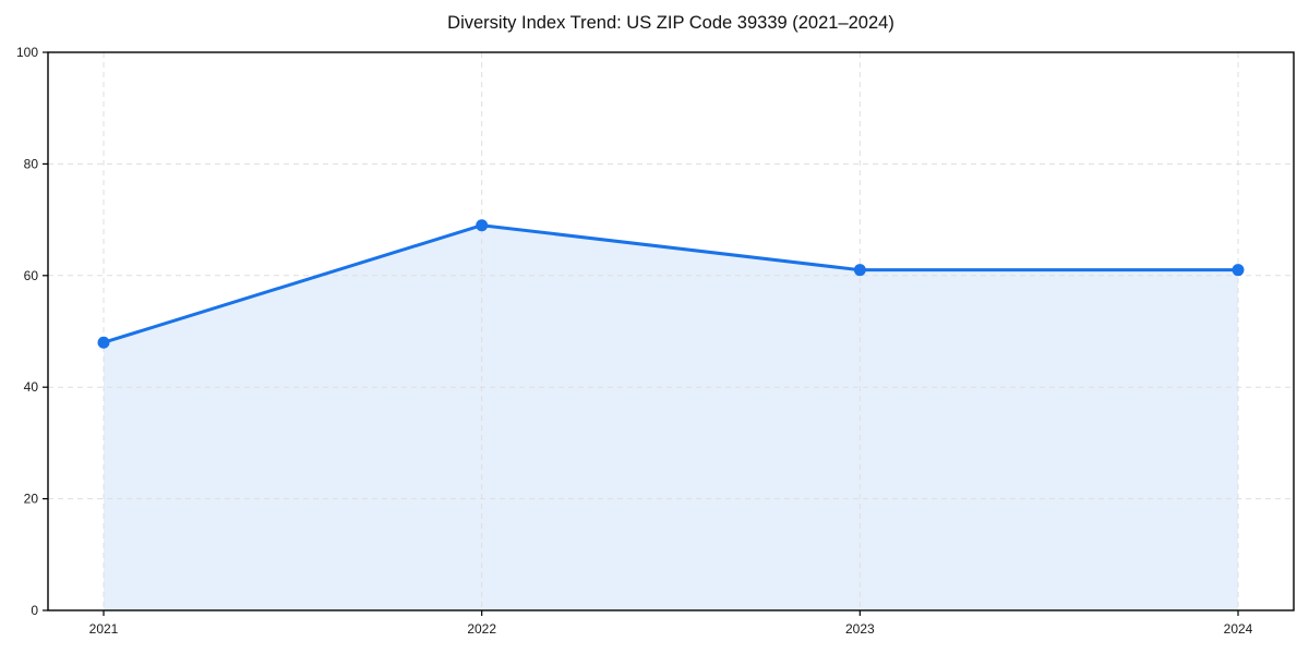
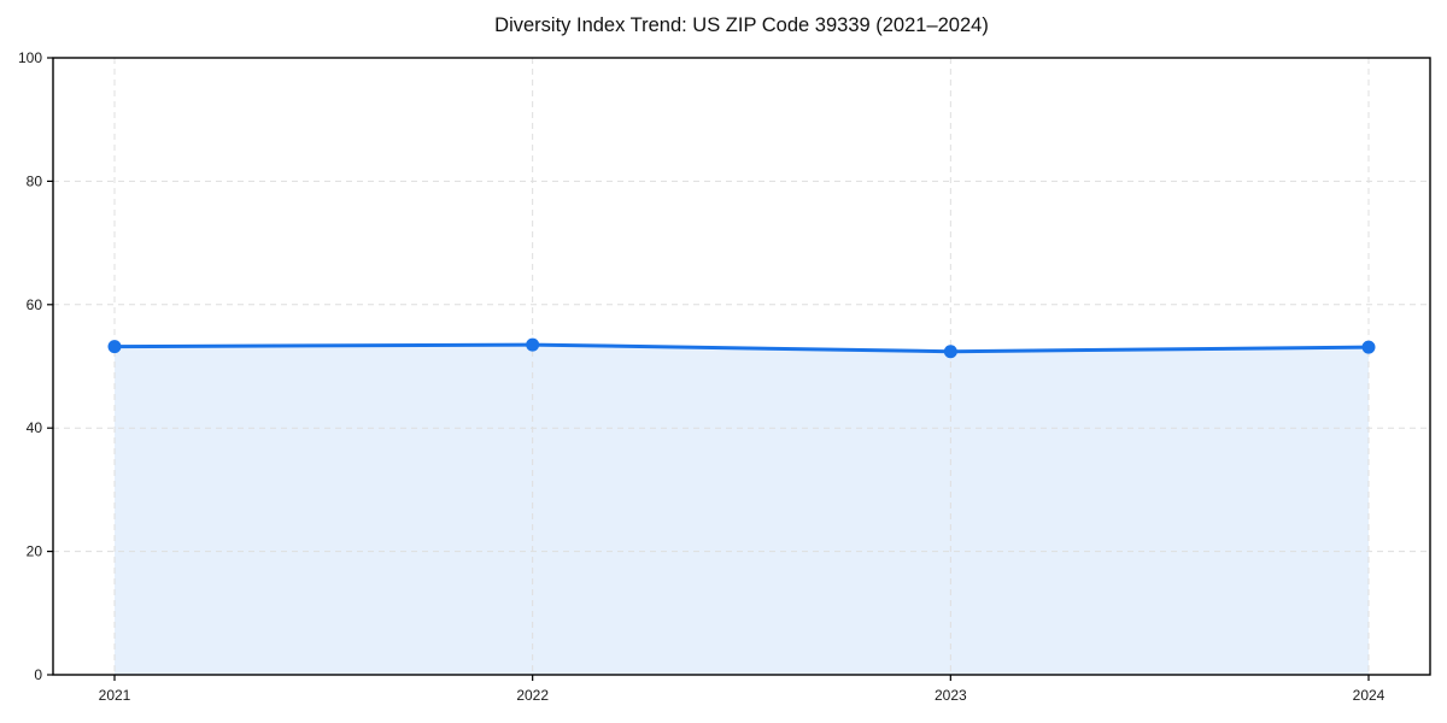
2021: 48 -> 53
2022: 69 -> 54
2023: 61 -> 52
2024: 61 -> 53
